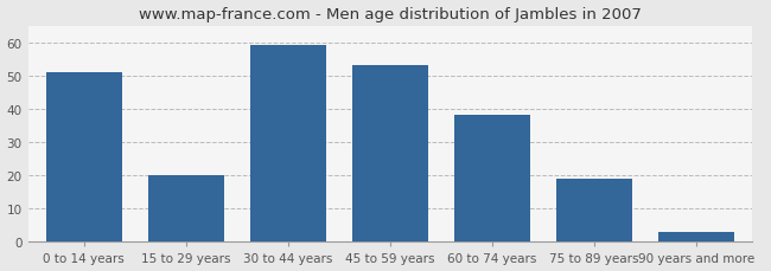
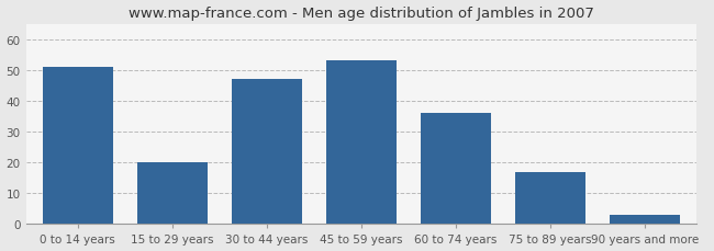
30 to 44 years: 59 -> 47
60 to 74 years: 38 -> 36
75 to 89 years: 19 -> 17
